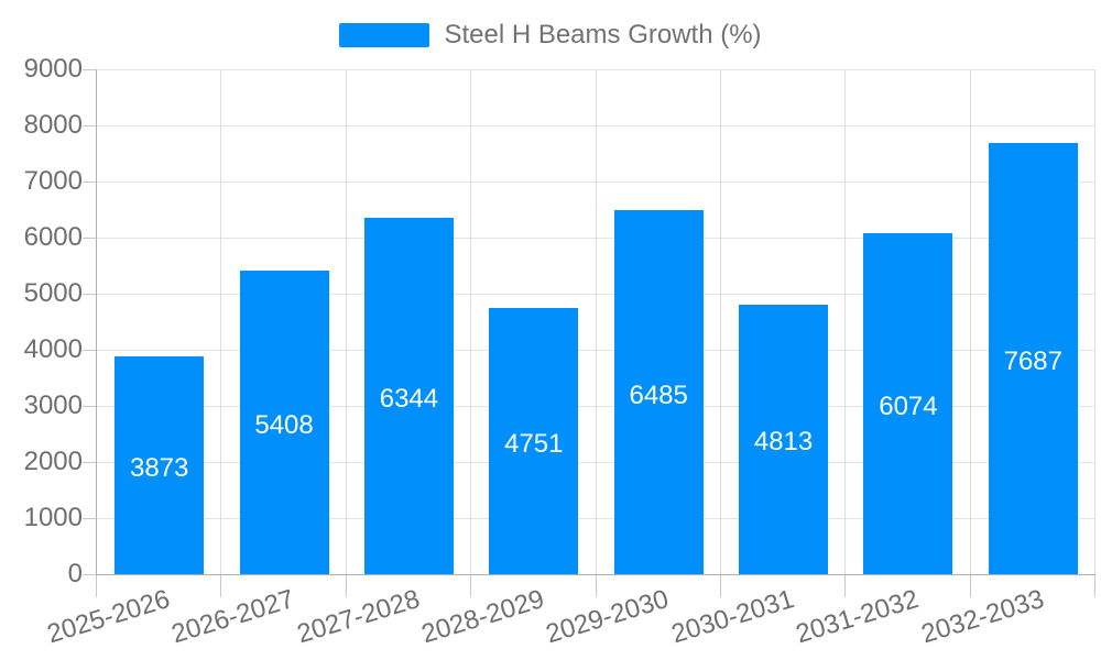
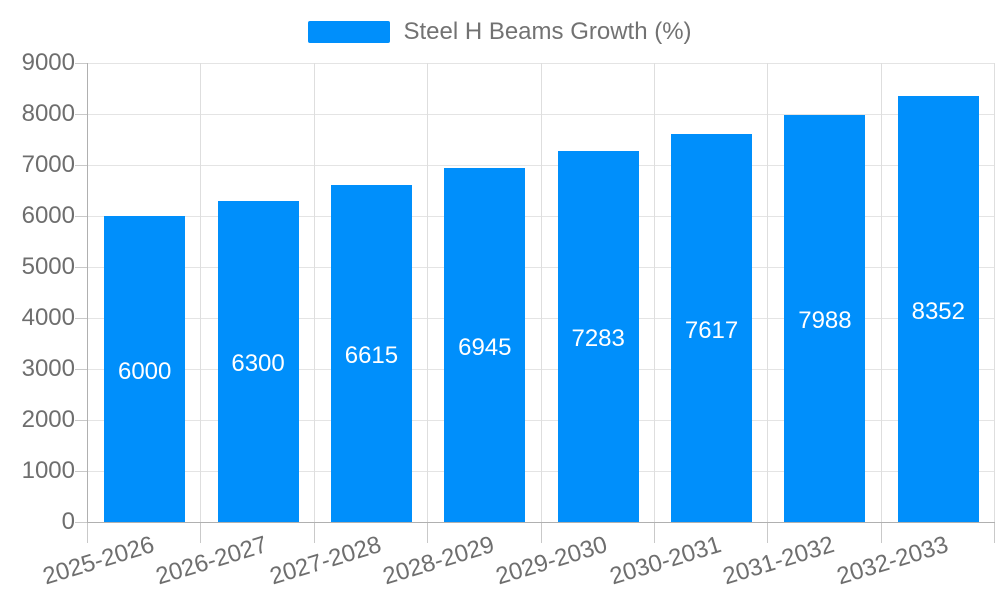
2025-2026: 3873 -> 6000
2026-2027: 5408 -> 6300
2027-2028: 6344 -> 6615
2028-2029: 4751 -> 6945
2029-2030: 6485 -> 7283
2030-2031: 4813 -> 7617
2031-2032: 6074 -> 7988
2032-2033: 7687 -> 8352
